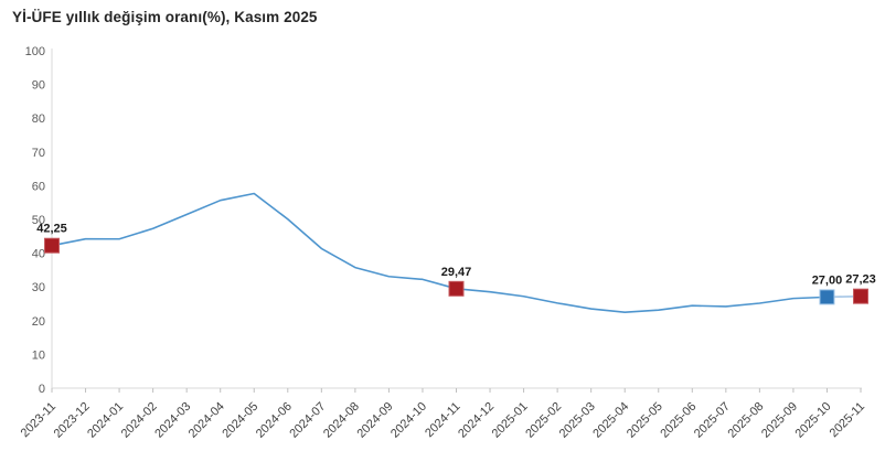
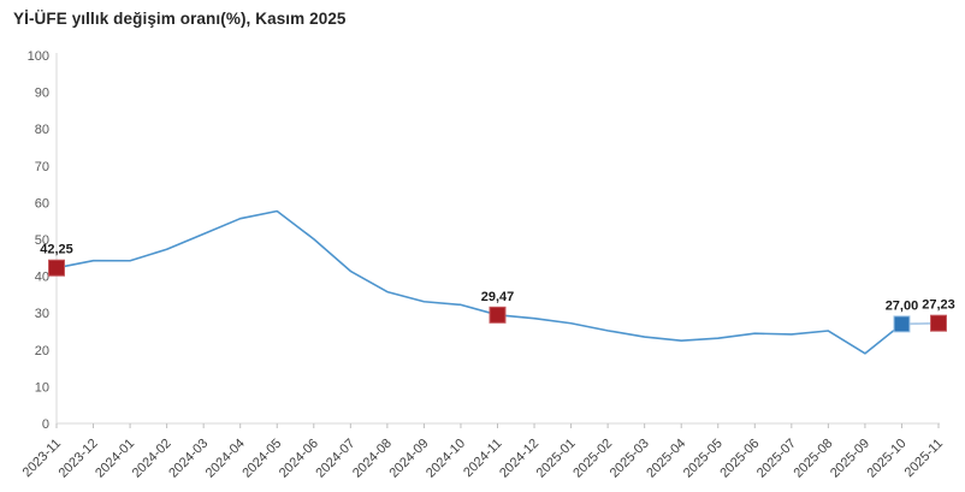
2025-09: 27 -> 19
